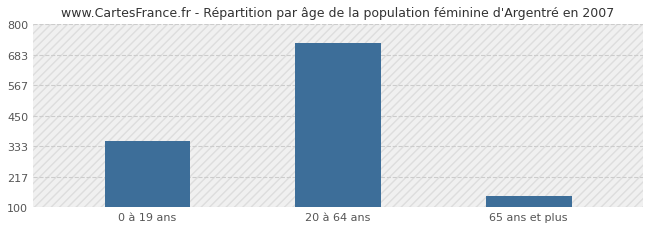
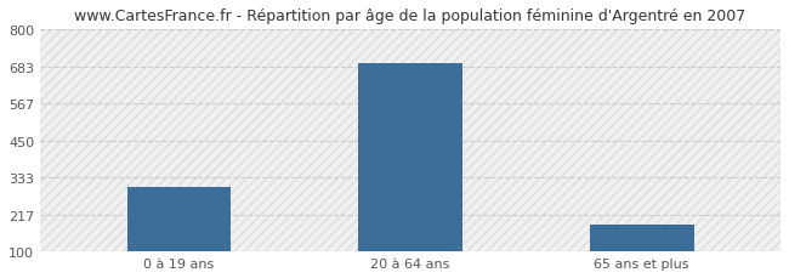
0 à 19 ans: 355 -> 305
20 à 64 ans: 730 -> 695
65 ans et plus: 143 -> 185
